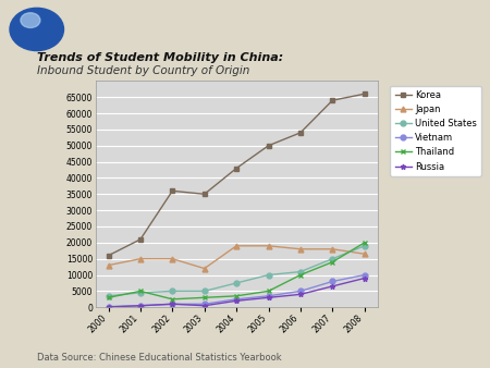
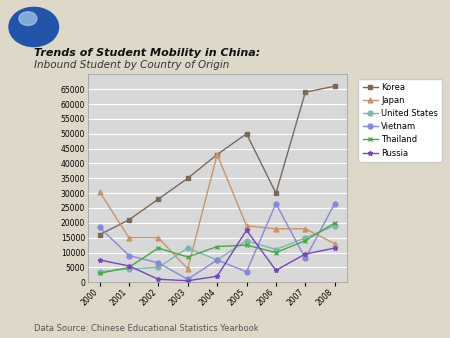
Japan/2000: 13000 -> 30500
Vietnam/2000: 200 -> 18500
Russia/2000: 100 -> 7500
Vietnam/2001: 500 -> 9000
Russia/2001: 500 -> 5500
Korea/2002: 36000 -> 28000
Vietnam/2002: 1000 -> 6500
Thailand/2002: 2500 -> 11500
Japan/2003: 12000 -> 4500
United States/2003: 5000 -> 11500
Thailand/2003: 3000 -> 8500
Japan/2004: 19000 -> 43000
Vietnam/2004: 2500 -> 7500
Thailand/2004: 3500 -> 12000
United States/2005: 10000 -> 14000
Thailand/2005: 5000 -> 12500
Russia/2005: 3000 -> 17500
Korea/2006: 54000 -> 30000
Vietnam/2006: 5000 -> 26500
Russia/2007: 6500 -> 9500
Japan/2008: 16500 -> 13000
Vietnam/2008: 10000 -> 26500
Russia/2008: 9000 -> 11500
